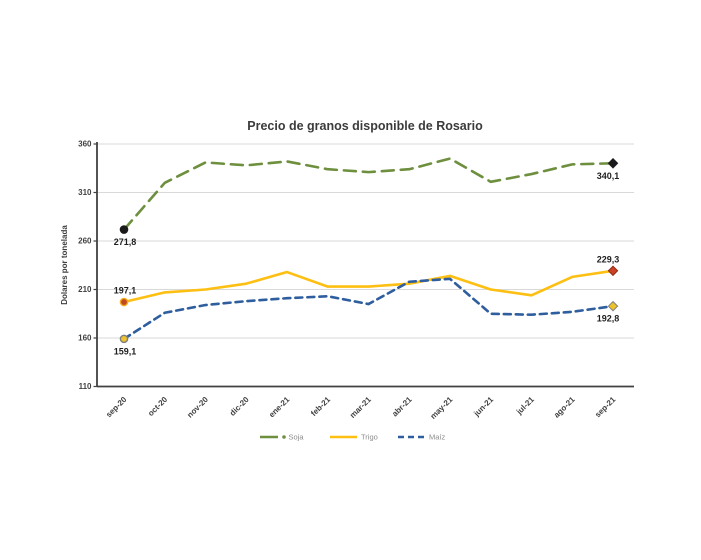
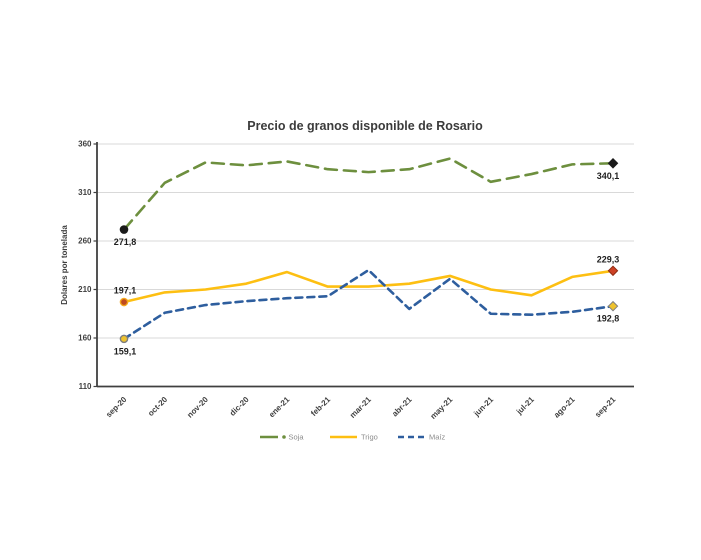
Maíz/mar-21: 200 -> 230
Maíz/abr-21: 220 -> 190
